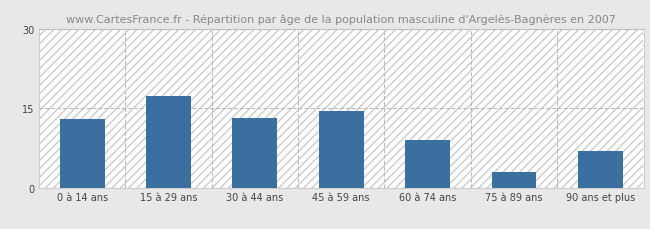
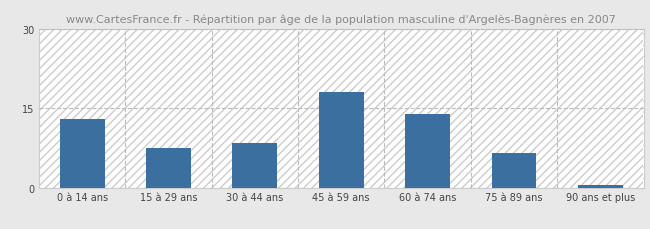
15 à 29 ans: 17.4 -> 7.5
30 à 44 ans: 13.2 -> 8.5
45 à 59 ans: 14.4 -> 18.0
60 à 74 ans: 9.0 -> 14.0
75 à 89 ans: 3.0 -> 6.5
90 ans et plus: 7.0 -> 0.4
